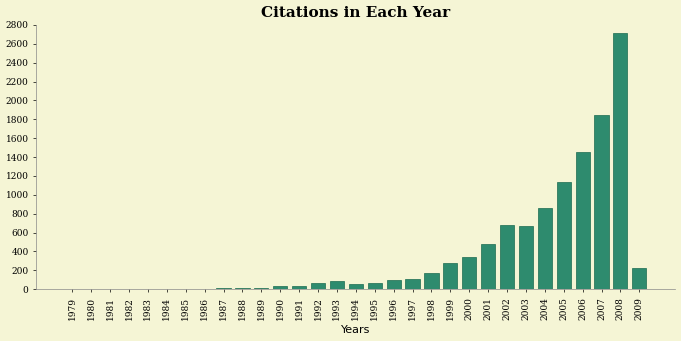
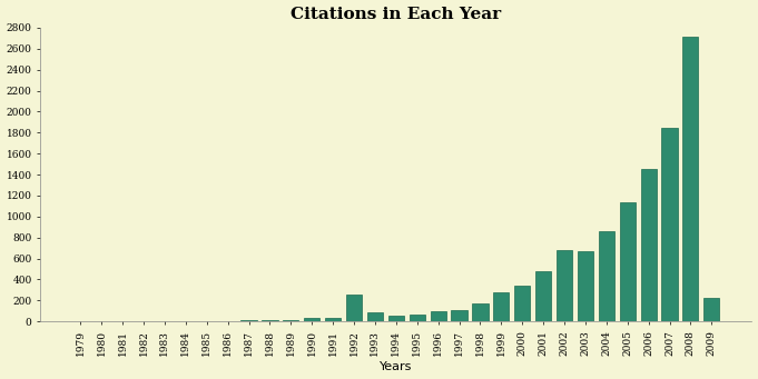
1992: 60 -> 260
